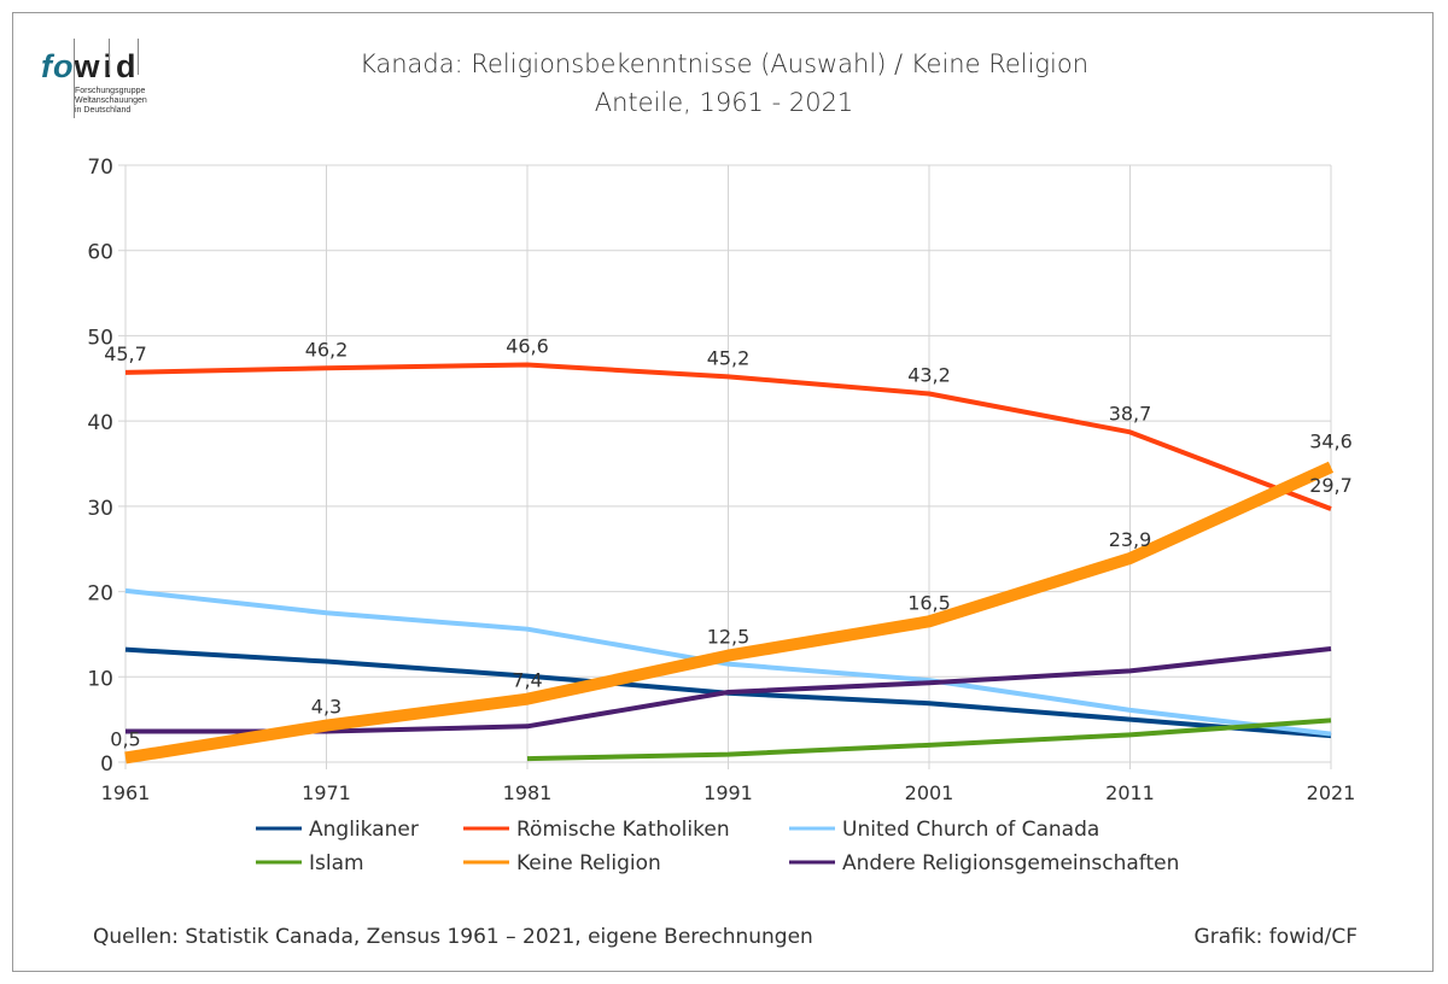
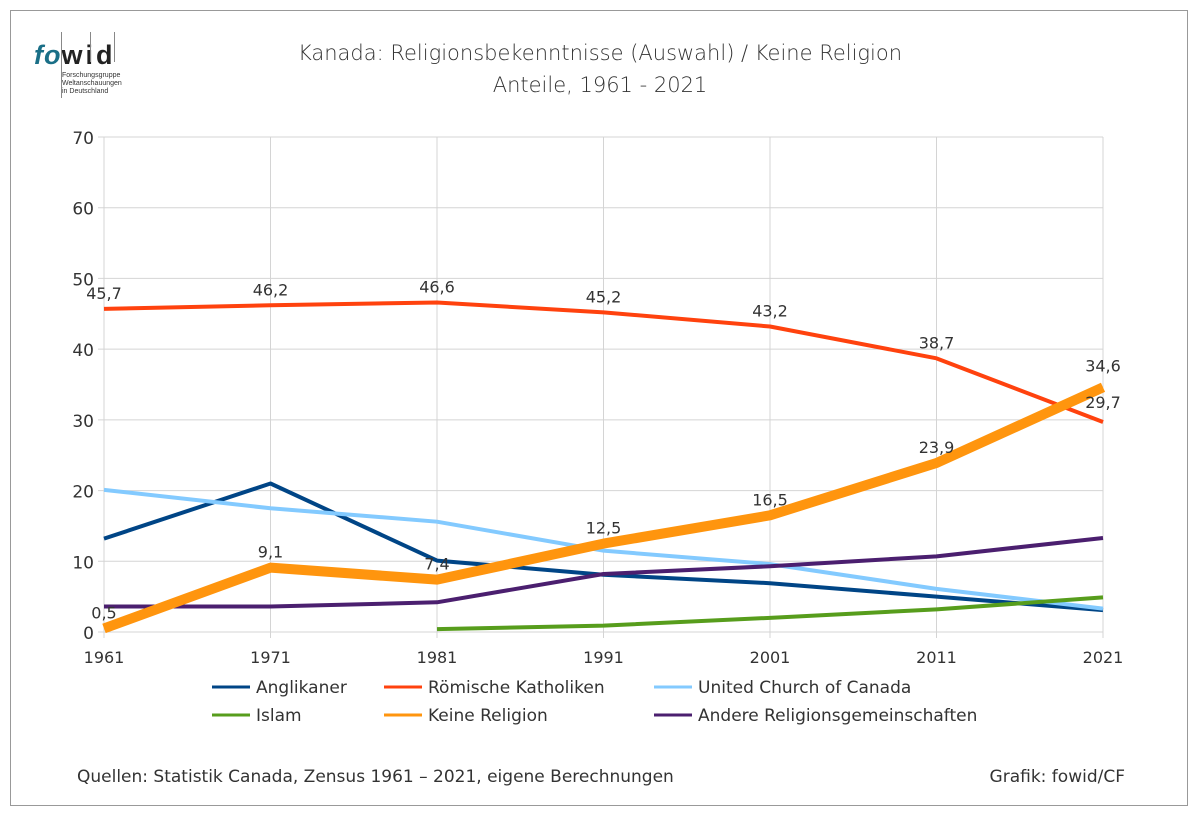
Anglikaner/1971: 12 -> 21
Keine Religion/1971: 4,3 -> 9,1
